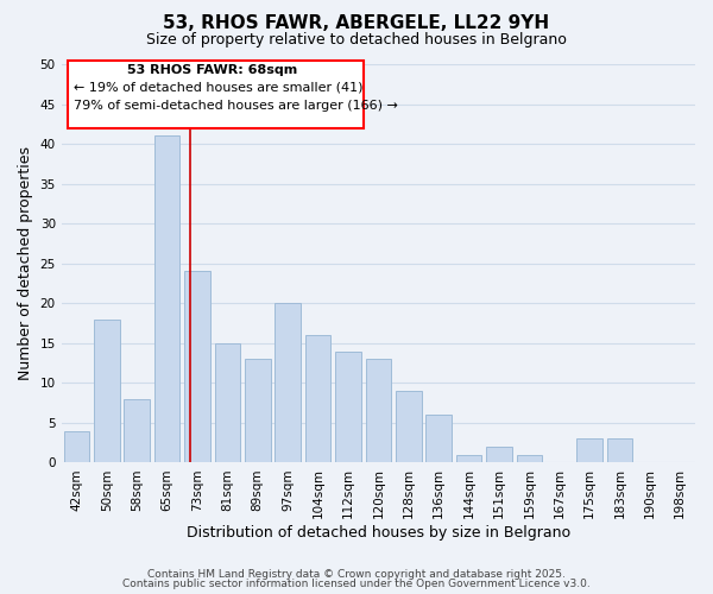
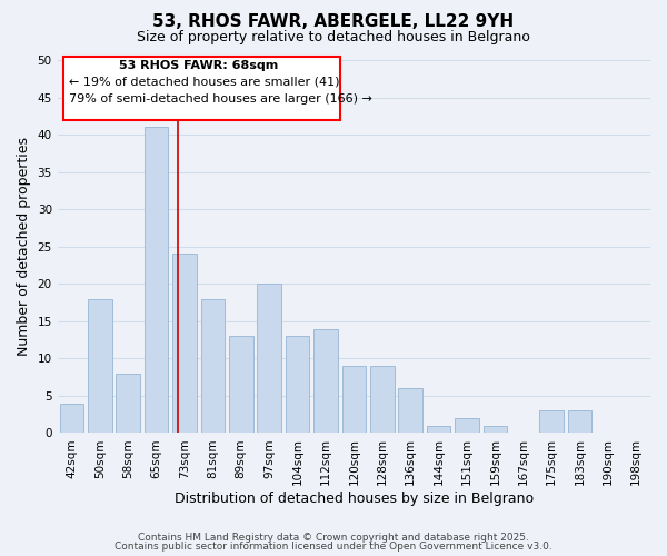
81sqm: 15 -> 18
104sqm: 16 -> 13
120sqm: 13 -> 9
